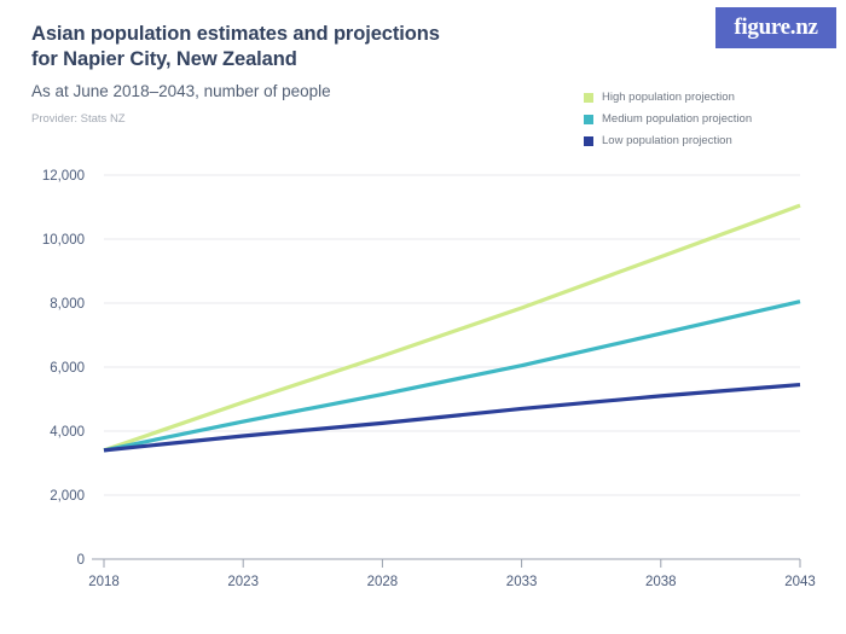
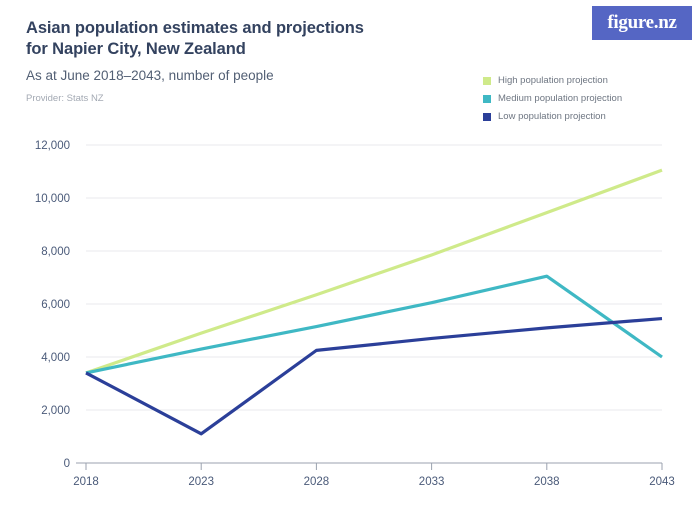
Low population projection/2023: 3800 -> 1100
Medium population projection/2043: 8000 -> 4000
